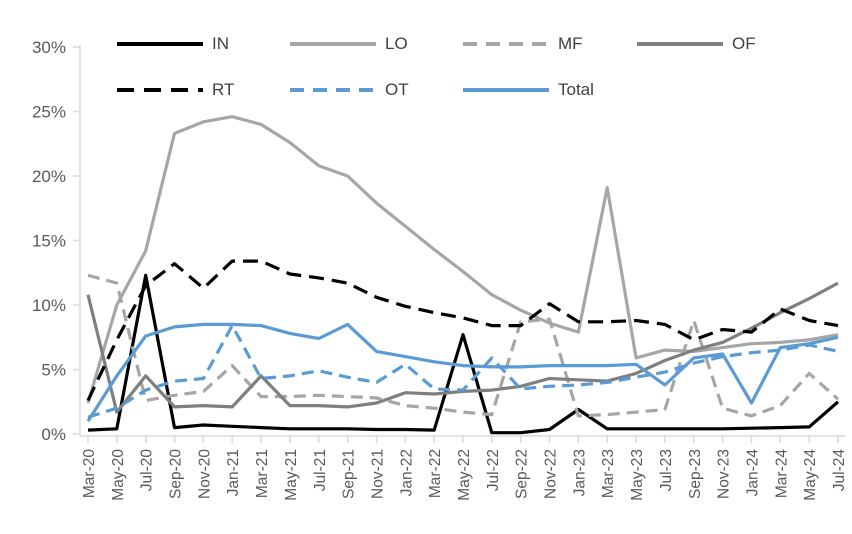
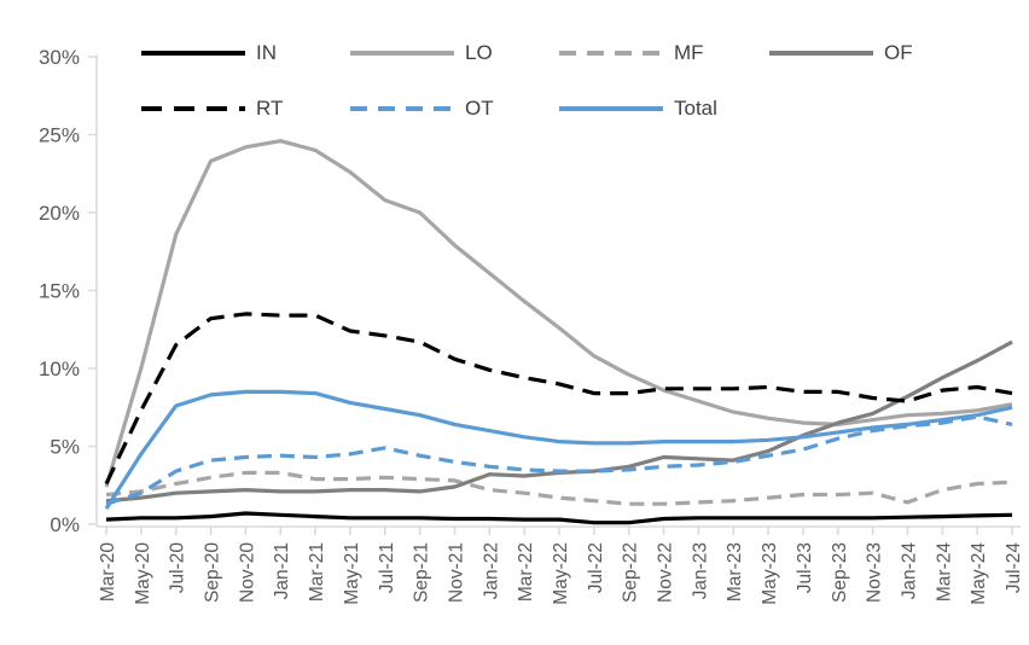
MF/Mar-20: 12.3% -> 1.9%
OF/Mar-20: 10.8% -> 1.5%
MF/May-20: 11.7% -> 2.1%
IN/Jul-20: 12.3% -> 0.4%
LO/Jul-20: 14.2% -> 18.6%
OF/Jul-20: 4.5% -> 2.0%
RT/Nov-20: 11.3% -> 13.5%
MF/Jan-21: 5.3% -> 3.3%
OT/Jan-21: 8.4% -> 4.4%
OF/Mar-21: 4.5% -> 2.1%
Total/Sep-21: 8.5% -> 7.0%
OT/Jan-22: 5.4% -> 3.7%
IN/May-22: 7.7% -> 0.3%
OT/Jul-22: 5.9% -> 3.4%
MF/Sep-22: 8.7% -> 1.3%
MF/Nov-22: 8.9% -> 1.3%
RT/Nov-22: 10.1% -> 8.7%
IN/Jan-23: 1.9% -> 0.4%
LO/Mar-23: 19.1% -> 7.2%
LO/May-23: 5.9% -> 6.8%
Total/Jul-23: 3.8% -> 5.6%
MF/Sep-23: 8.8% -> 1.9%
RT/Sep-23: 7.3% -> 8.5%
Total/Jan-24: 2.4% -> 6.4%
RT/Mar-24: 9.7% -> 8.6%
MF/May-24: 4.7% -> 2.6%
IN/Jul-24: 2.5% -> 0.6%
